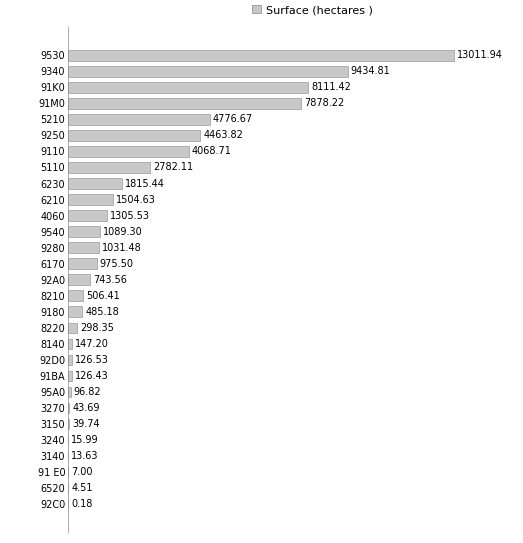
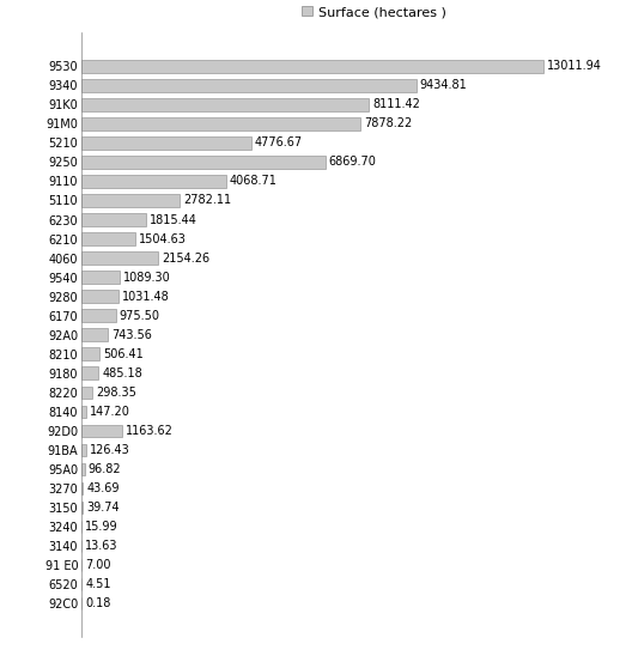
9250: 4463.82 -> 6869.70
4060: 1305.53 -> 2154.26
92D0: 126.53 -> 1163.62
